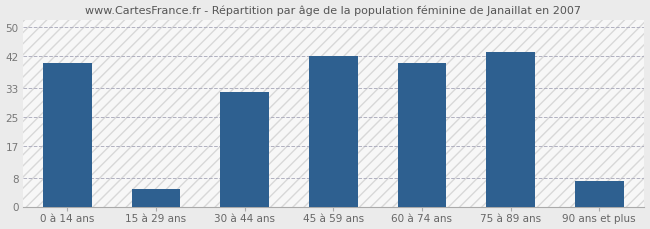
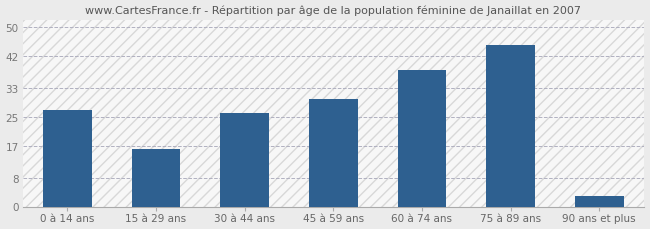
0 à 14 ans: 40 -> 27
15 à 29 ans: 5 -> 16
30 à 44 ans: 32 -> 26
45 à 59 ans: 42 -> 30
60 à 74 ans: 40 -> 38
75 à 89 ans: 43 -> 45
90 ans et plus: 7 -> 3
